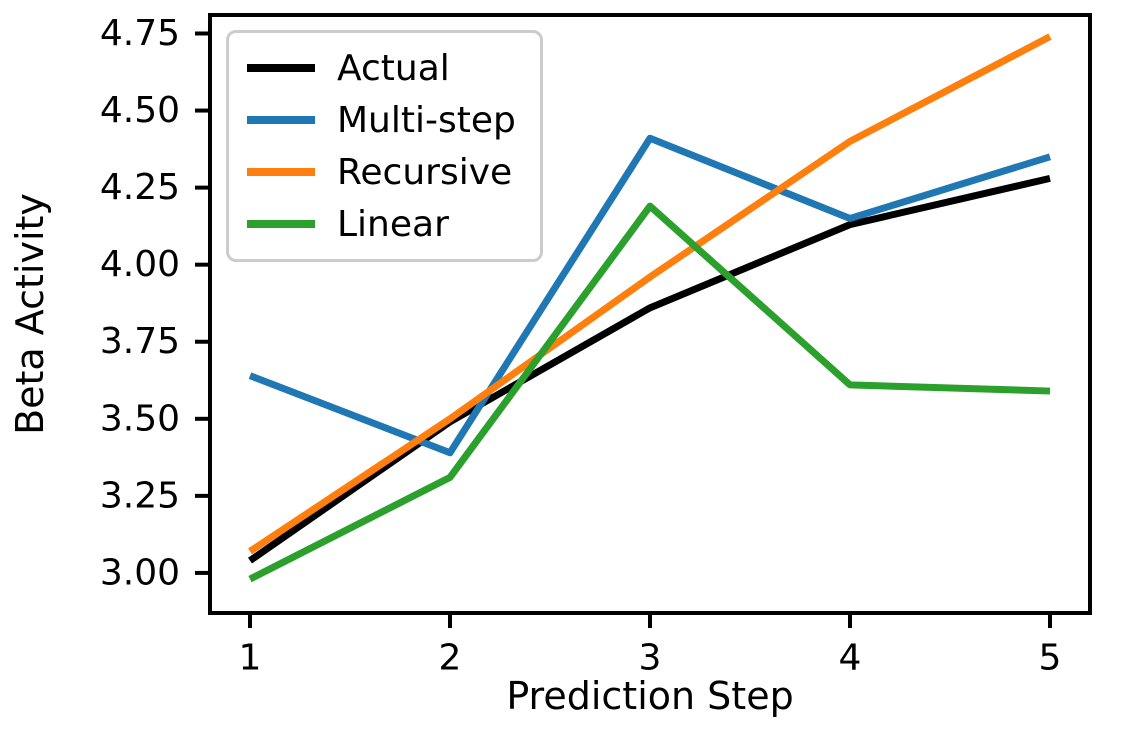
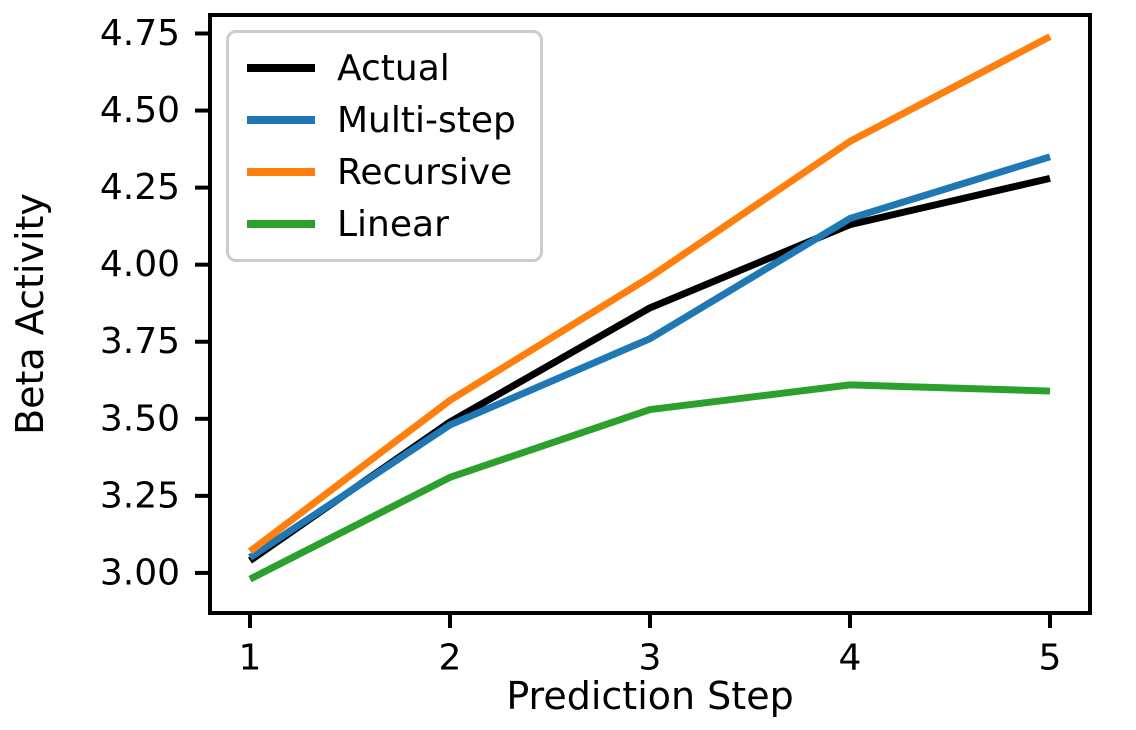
Multi-step/1: 3.64 -> 3.05
Multi-step/2: 3.39 -> 3.48
Recursive/2: 3.50 -> 3.56
Multi-step/3: 4.41 -> 3.76
Linear/3: 4.19 -> 3.53
